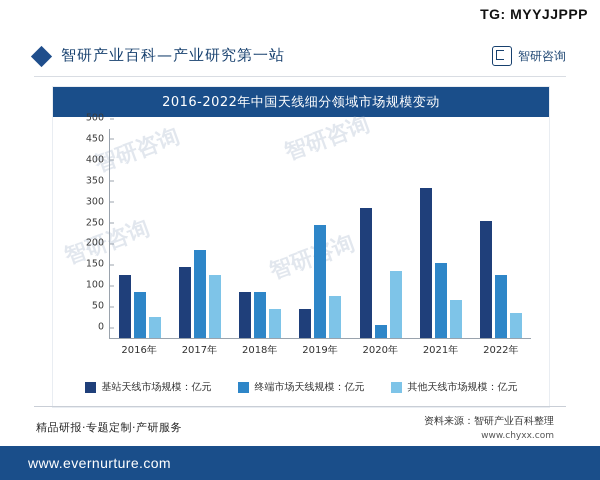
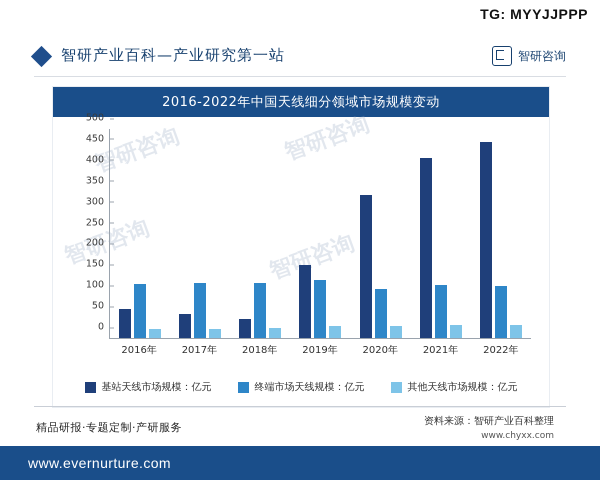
基站天线市场规模：亿元/2016年: 150 -> 70
终端市场天线规模：亿元/2016年: 110 -> 130
其他天线市场规模：亿元/2016年: 50 -> 20
基站天线市场规模：亿元/2017年: 170 -> 60
终端市场天线规模：亿元/2017年: 210 -> 130
其他天线市场规模：亿元/2017年: 150 -> 20
基站天线市场规模：亿元/2018年: 110 -> 40
终端市场天线规模：亿元/2018年: 110 -> 130
其他天线市场规模：亿元/2018年: 70 -> 20
基站天线市场规模：亿元/2019年: 70 -> 180
终端市场天线规模：亿元/2019年: 270 -> 140
其他天线市场规模：亿元/2019年: 100 -> 30
基站天线市场规模：亿元/2020年: 310 -> 340
终端市场天线规模：亿元/2020年: 30 -> 120
其他天线市场规模：亿元/2020年: 160 -> 30
基站天线市场规模：亿元/2021年: 360 -> 430
终端市场天线规模：亿元/2021年: 180 -> 130
其他天线市场规模：亿元/2021年: 90 -> 30
基站天线市场规模：亿元/2022年: 280 -> 470
终端市场天线规模：亿元/2022年: 150 -> 120
其他天线市场规模：亿元/2022年: 60 -> 30
